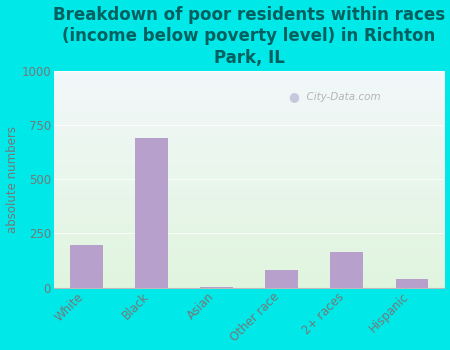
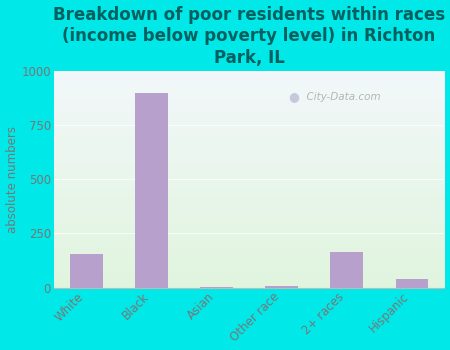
White: 195 -> 155
Black: 690 -> 900
Other race: 80 -> 8
